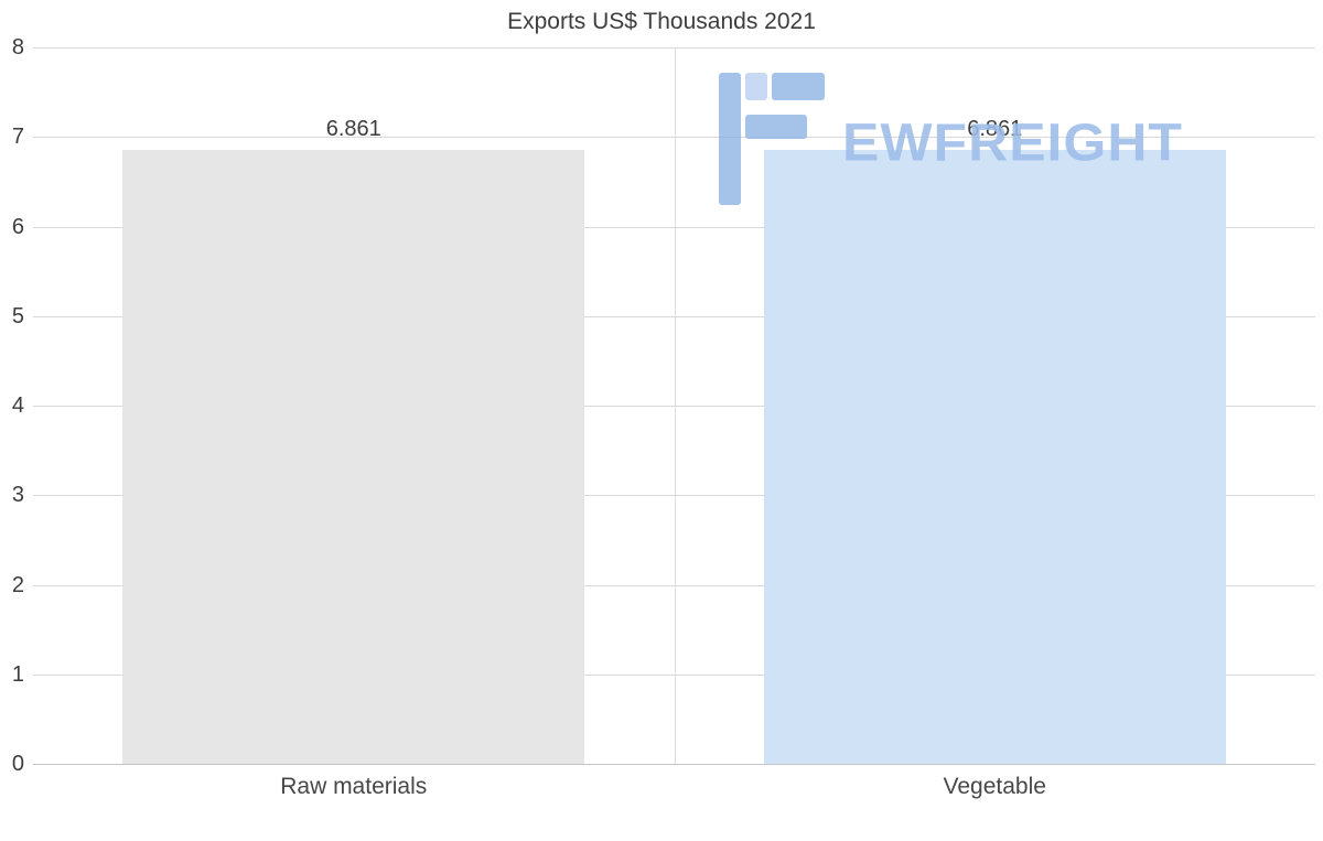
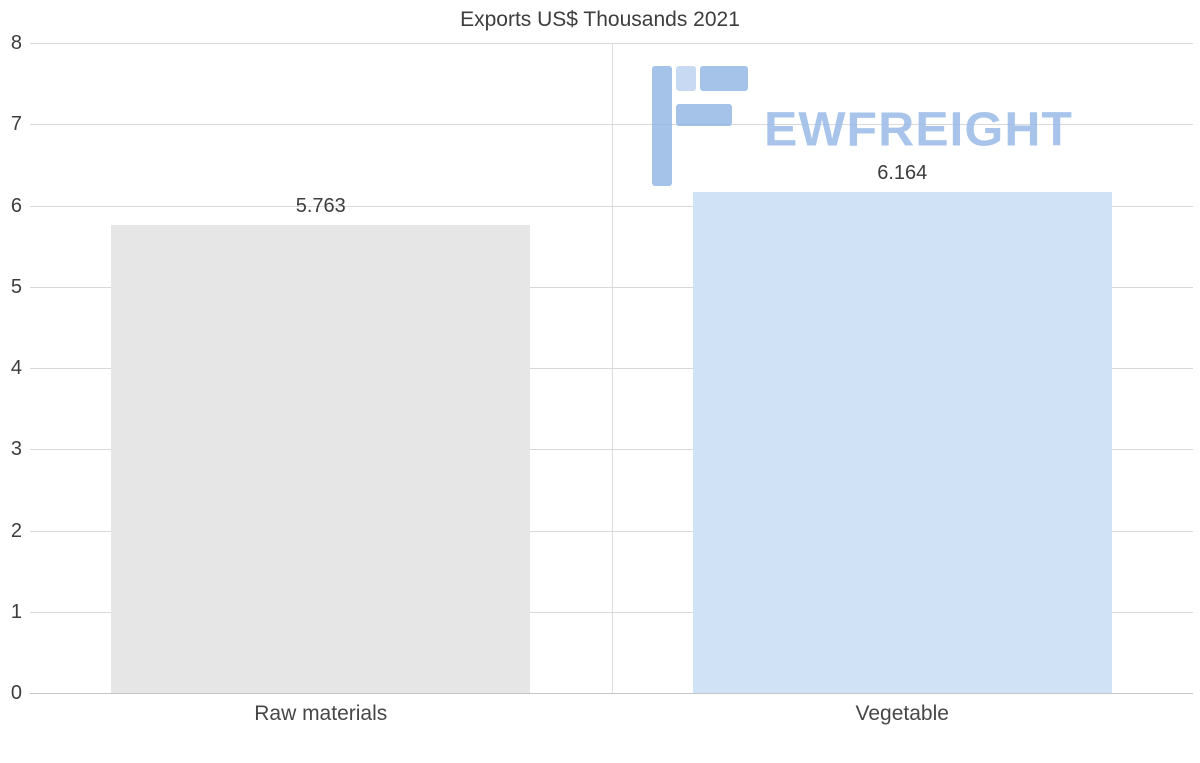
Raw materials: 6.861 -> 5.763
Vegetable: 6.861 -> 6.164
